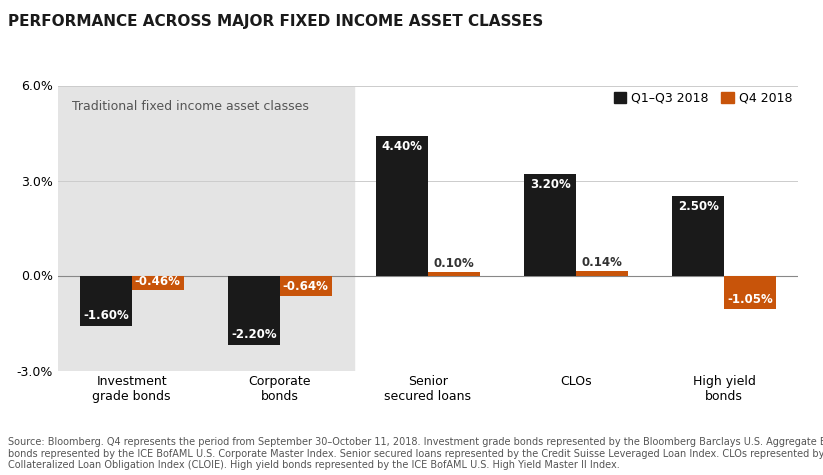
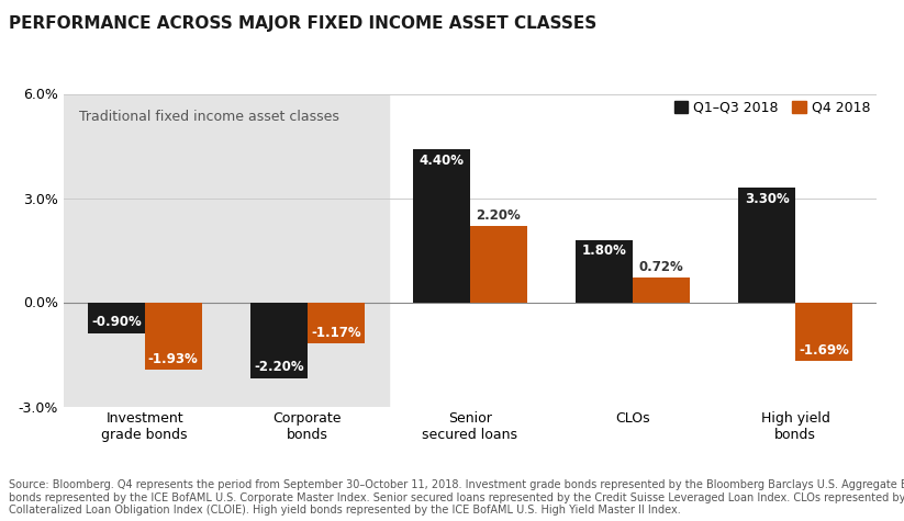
Q1–Q3 2018/Investment grade bonds: -1.60% -> -0.90%
Q4 2018/Investment grade bonds: -0.46% -> -1.93%
Q4 2018/Corporate bonds: -0.64% -> -1.17%
Q4 2018/Senior secured loans: 0.10% -> 2.20%
Q1–Q3 2018/CLOs: 3.20% -> 1.80%
Q4 2018/CLOs: 0.14% -> 0.72%
Q1–Q3 2018/High yield bonds: 2.50% -> 3.30%
Q4 2018/High yield bonds: -1.05% -> -1.69%
